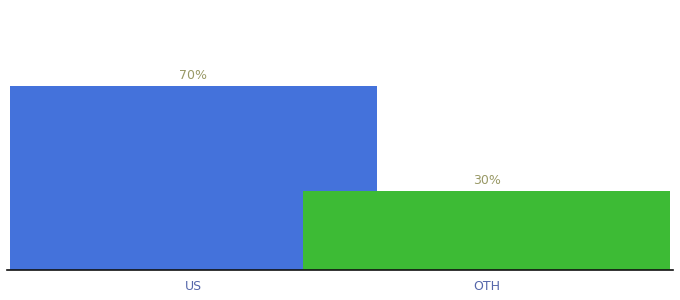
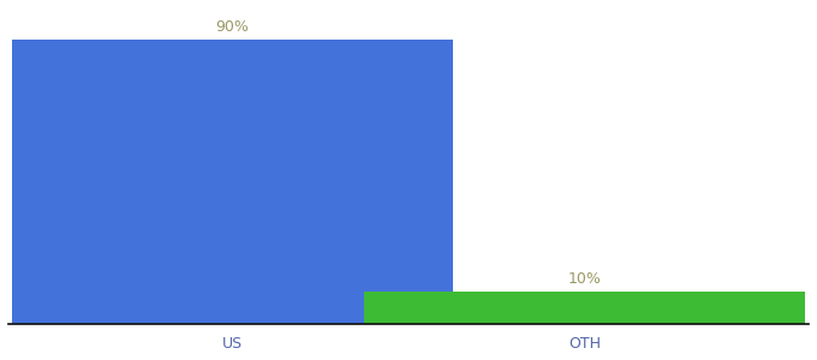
US: 70% -> 90%
OTH: 30% -> 10%
